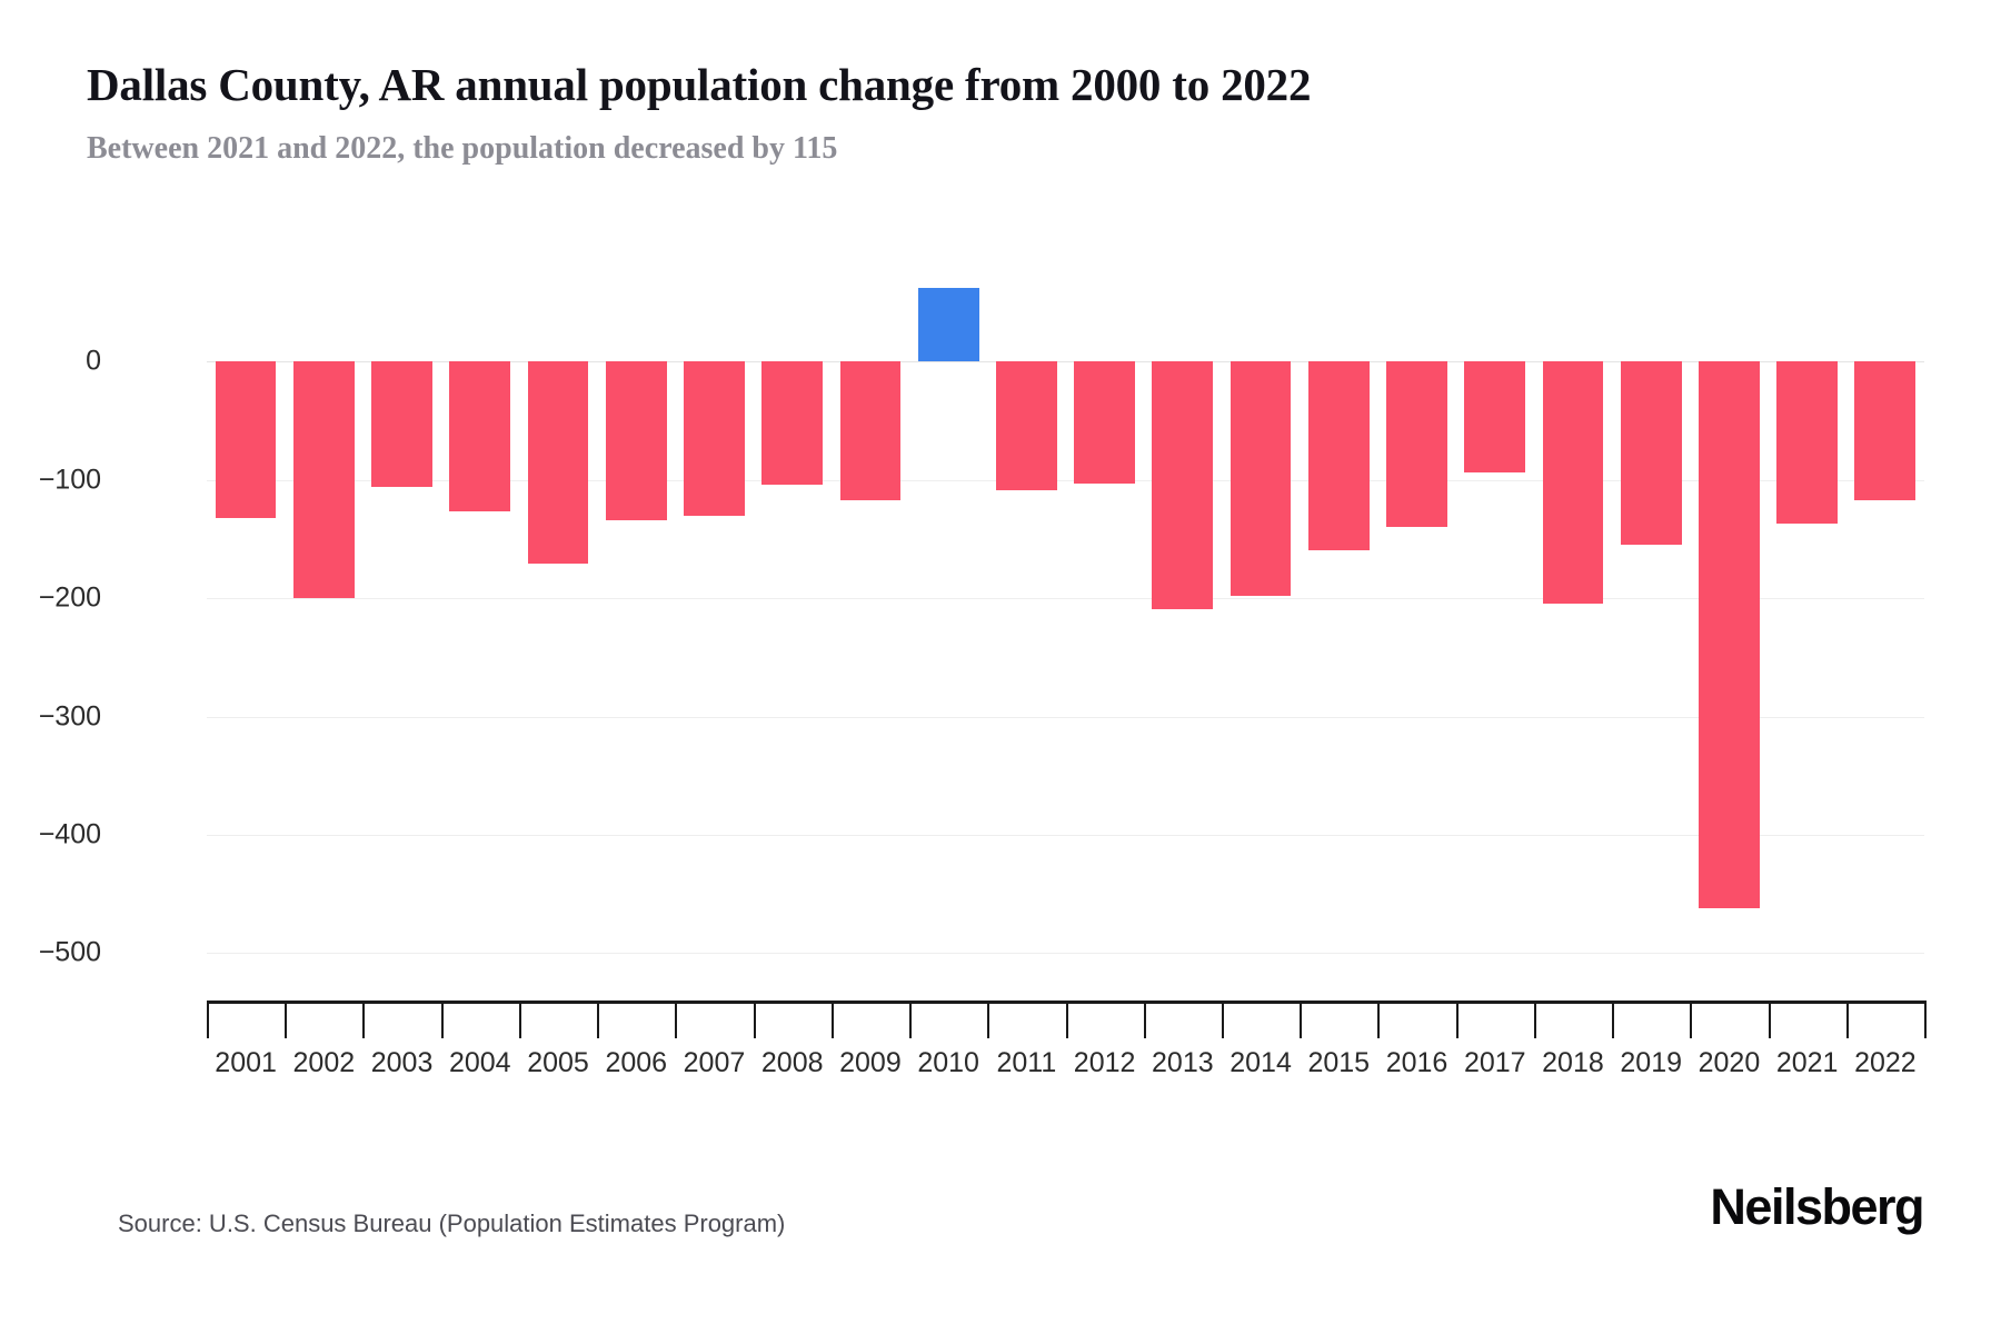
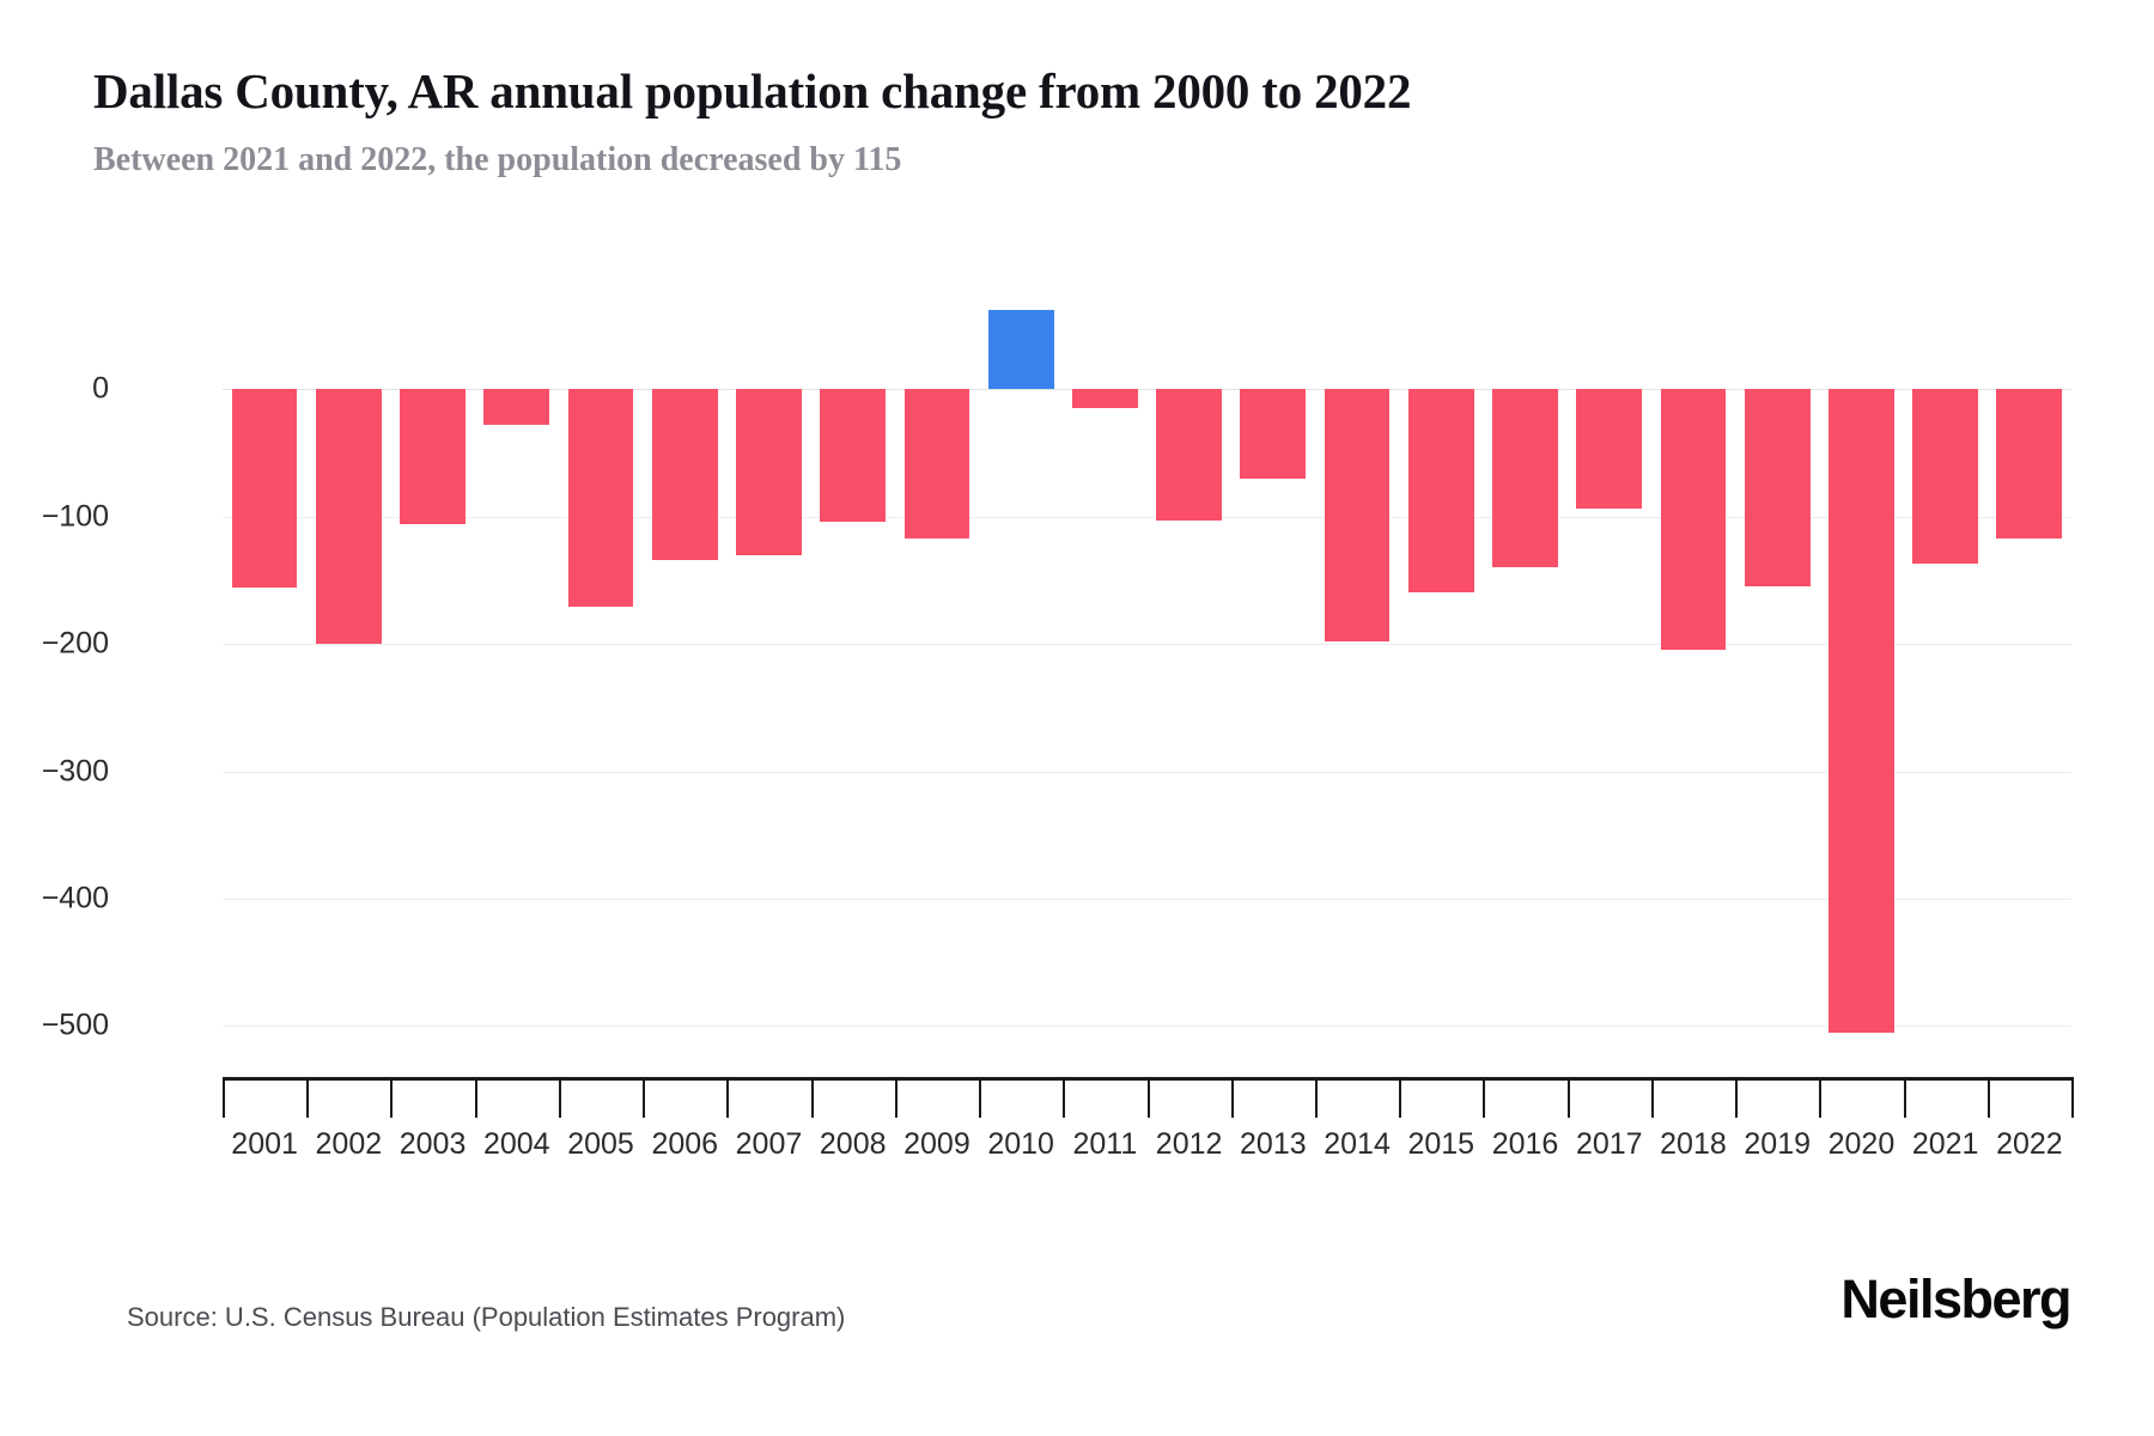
2001: -132 -> -156
2004: -127 -> -28
2011: -109 -> -15
2013: -209 -> -70
2020: -462 -> -505
